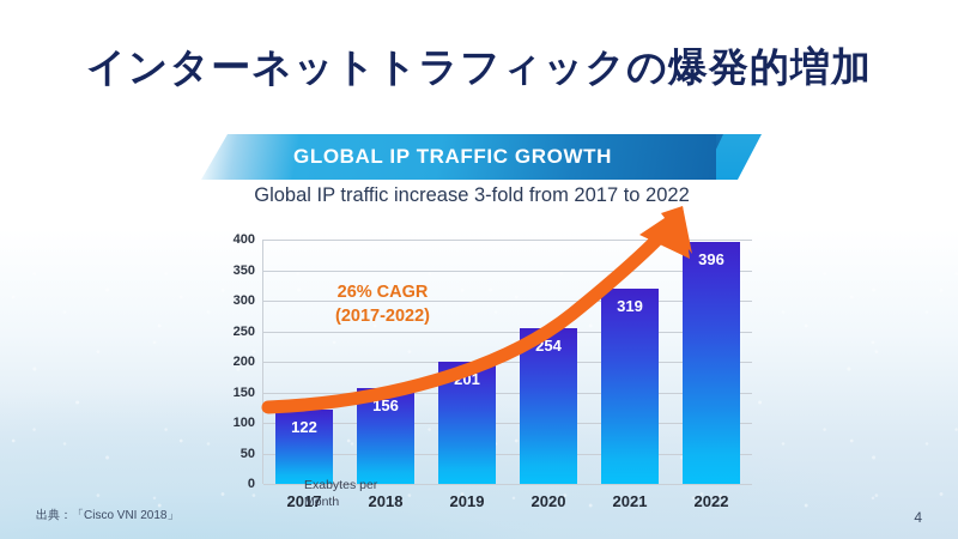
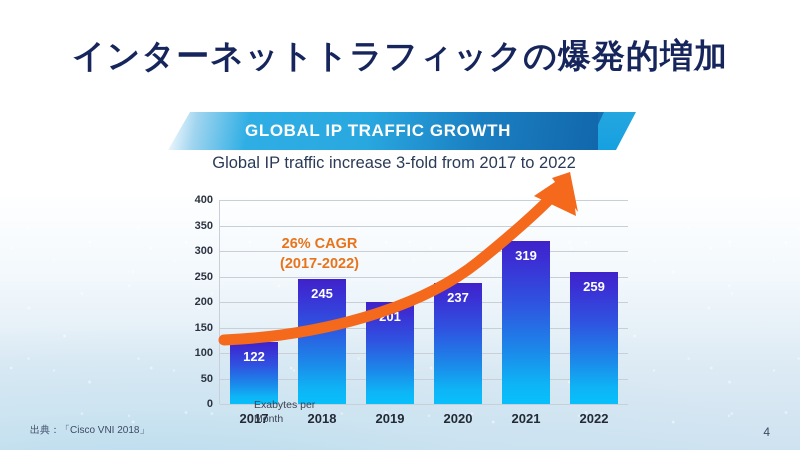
2018: 156 -> 245
2020: 254 -> 237
2022: 396 -> 259
